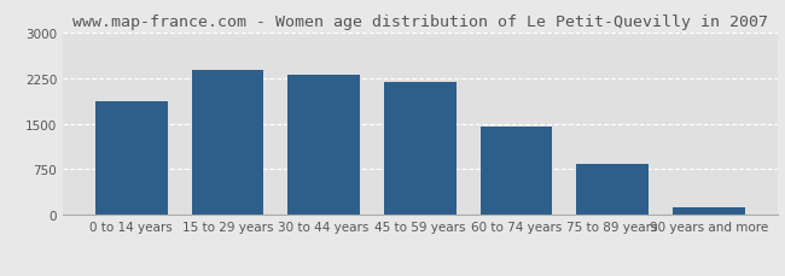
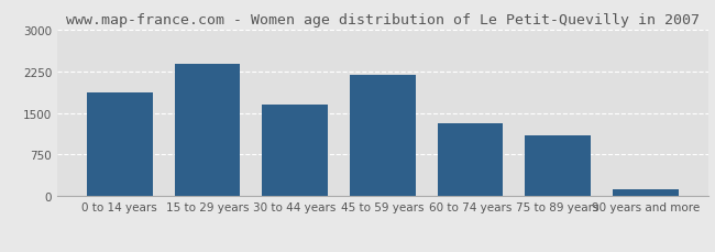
30 to 44 years: 2310 -> 1640
60 to 74 years: 1460 -> 1320
75 to 89 years: 840 -> 1100
